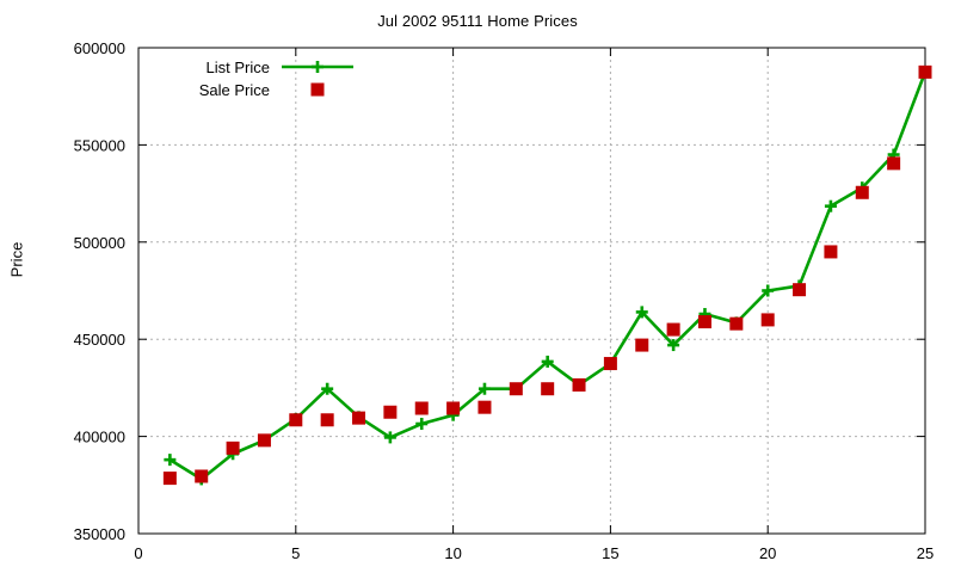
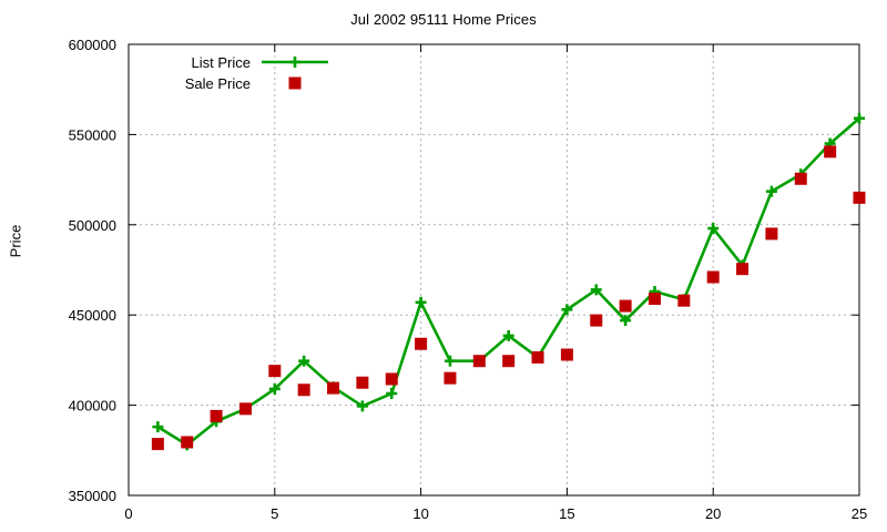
Sale Price/5: 408000 -> 419000
List Price/10: 411000 -> 457000
Sale Price/10: 414000 -> 434000
List Price/15: 438000 -> 453000
Sale Price/15: 438000 -> 428000
List Price/20: 475000 -> 498000
Sale Price/20: 460000 -> 471000
List Price/25: 588000 -> 559000
Sale Price/25: 588000 -> 515000
